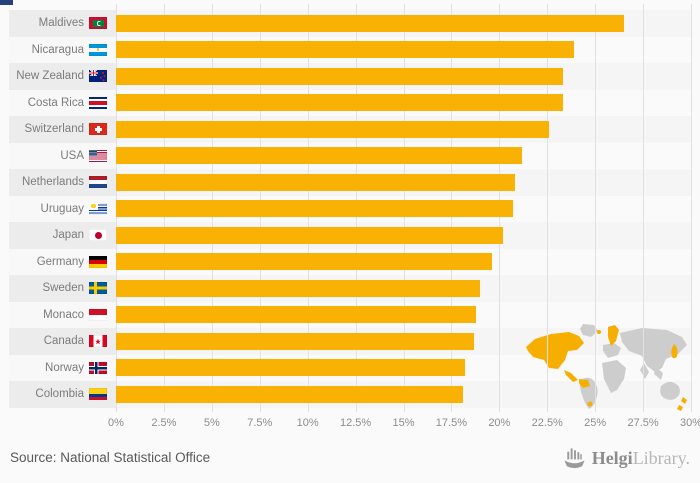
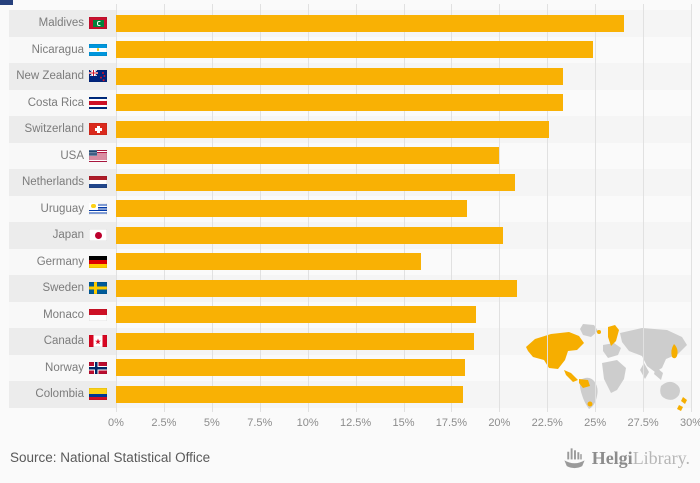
Nicaragua: 23.9% -> 24.9%
USA: 21.2% -> 20.0%
Uruguay: 20.7% -> 18.3%
Germany: 19.6% -> 15.9%
Sweden: 19.0% -> 20.9%
